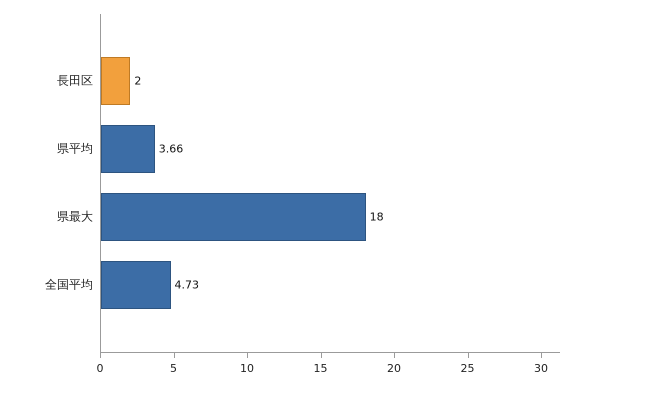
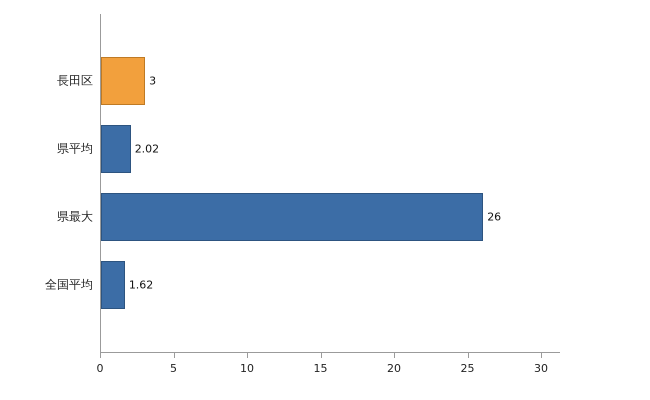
長田区: 2 -> 3
県平均: 3.66 -> 2.02
県最大: 18 -> 26
全国平均: 4.73 -> 1.62
